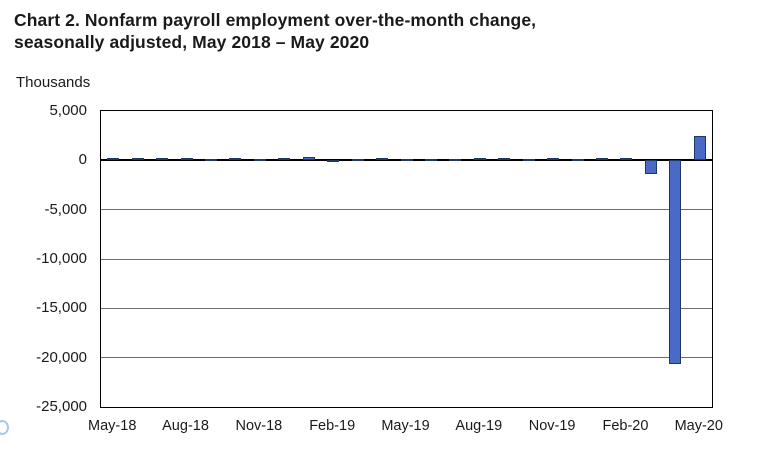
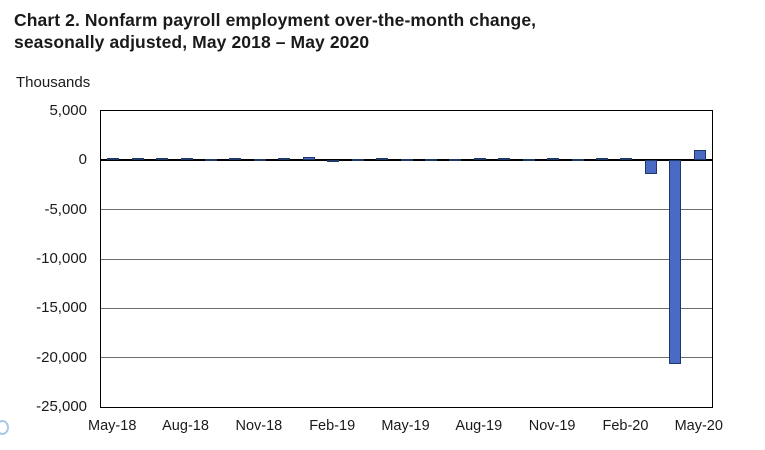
May-20: 3000 -> 1000
